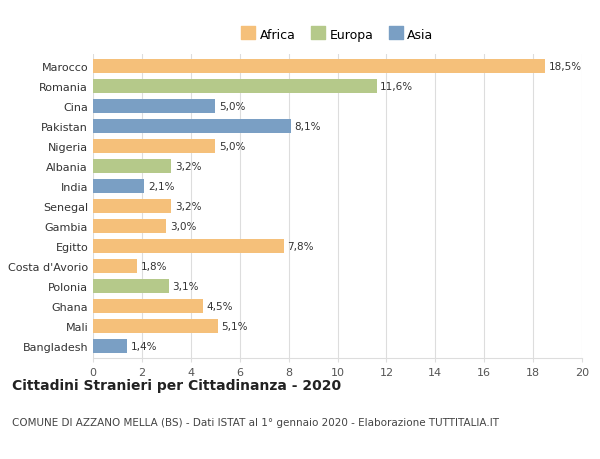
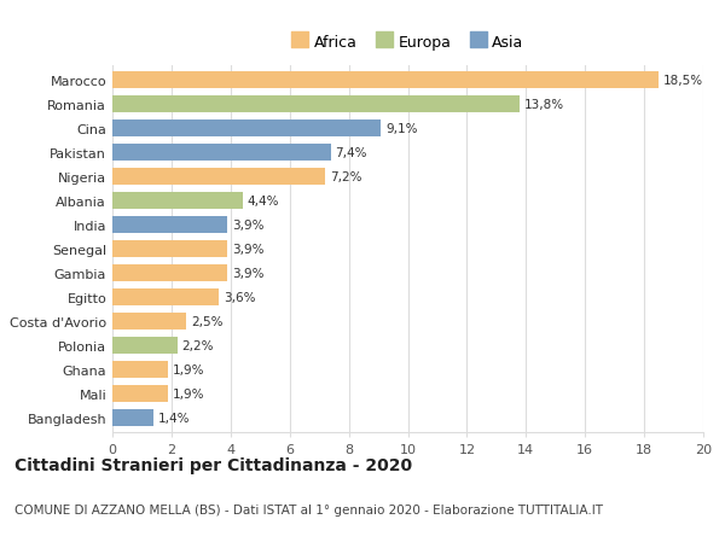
Romania: 11,6% -> 13,8%
Cina: 5,0% -> 9,1%
Pakistan: 8,1% -> 7,4%
Nigeria: 5,0% -> 7,2%
Albania: 3,2% -> 4,4%
India: 2,1% -> 3,9%
Senegal: 3,2% -> 3,9%
Gambia: 3,0% -> 3,9%
Egitto: 7,8% -> 3,6%
Costa d'Avorio: 1,8% -> 2,5%
Polonia: 3,1% -> 2,2%
Ghana: 4,5% -> 1,9%
Mali: 5,1% -> 1,9%
